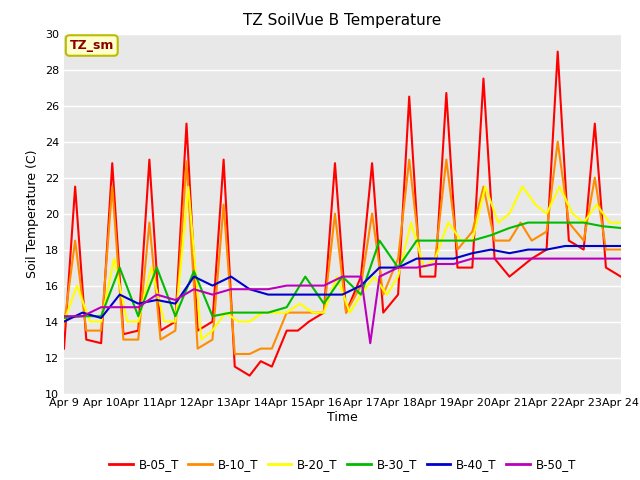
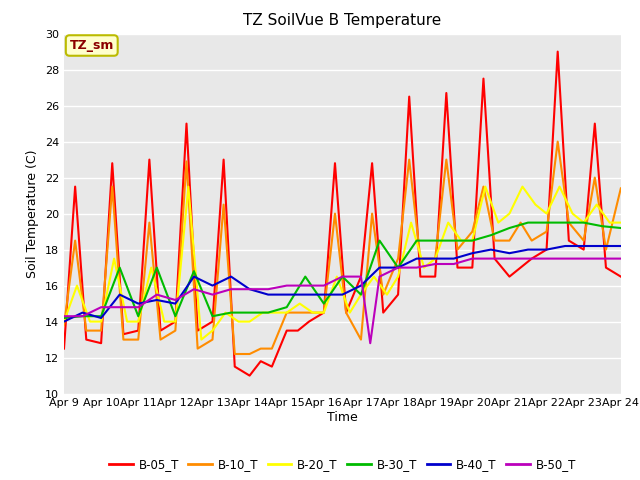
B-10_T/Apr 17: 16.0 -> 13.0
B-10_T/Apr 24: 18.0 -> 21.4
